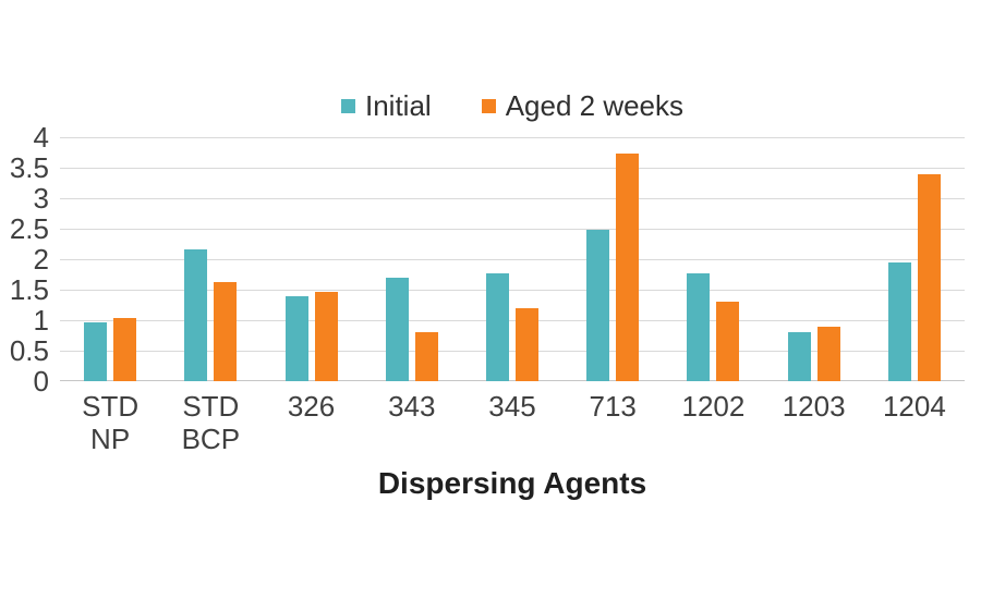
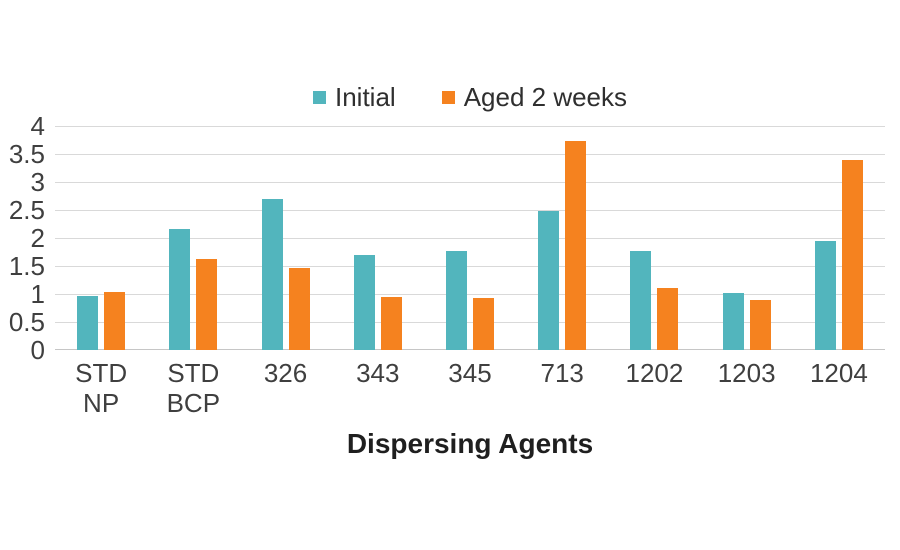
Initial/326: 1.4 -> 2.7
Aged 2 weeks/343: 0.8 -> 0.9
Aged 2 weeks/345: 1.2 -> 0.9
Aged 2 weeks/1202: 1.3 -> 1.1
Initial/1203: 0.8 -> 1.0
